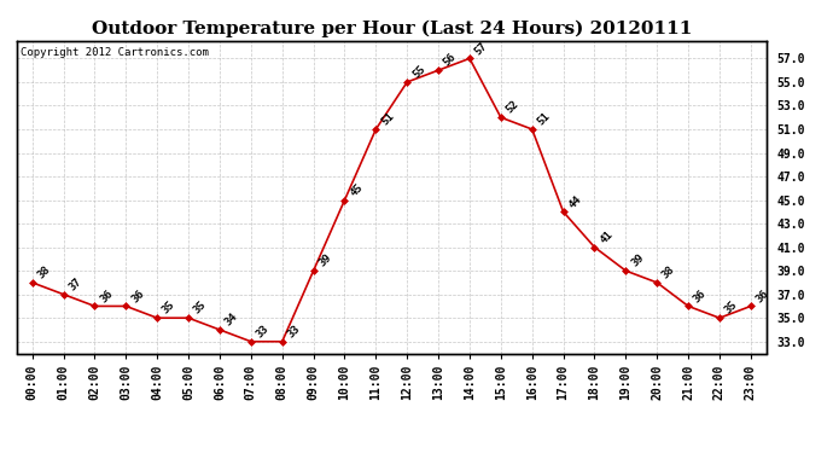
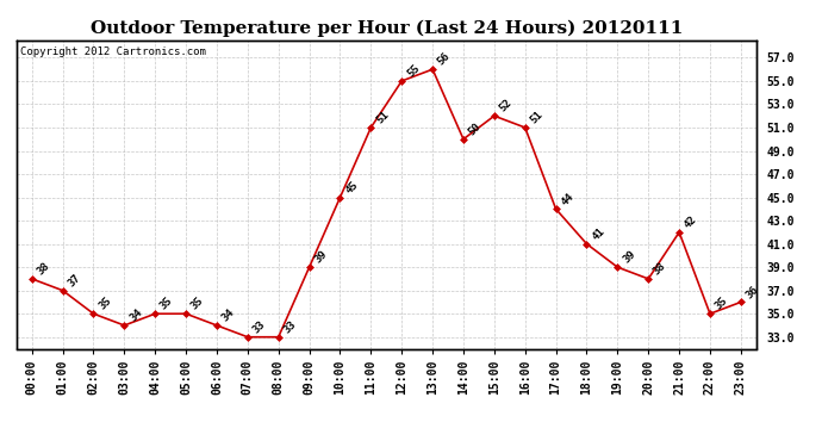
02:00: 36 -> 35
03:00: 36 -> 34
14:00: 57 -> 50
21:00: 36 -> 42
